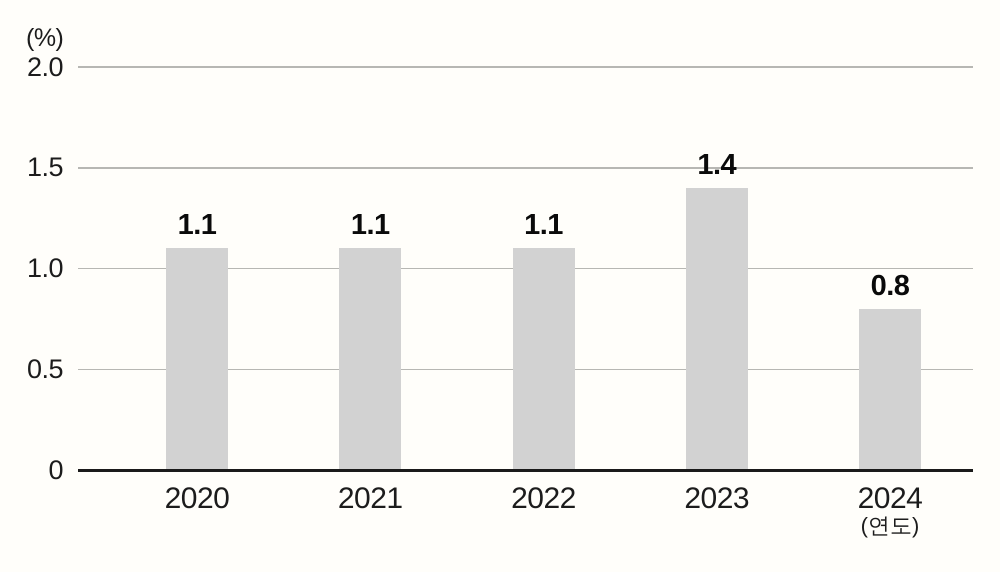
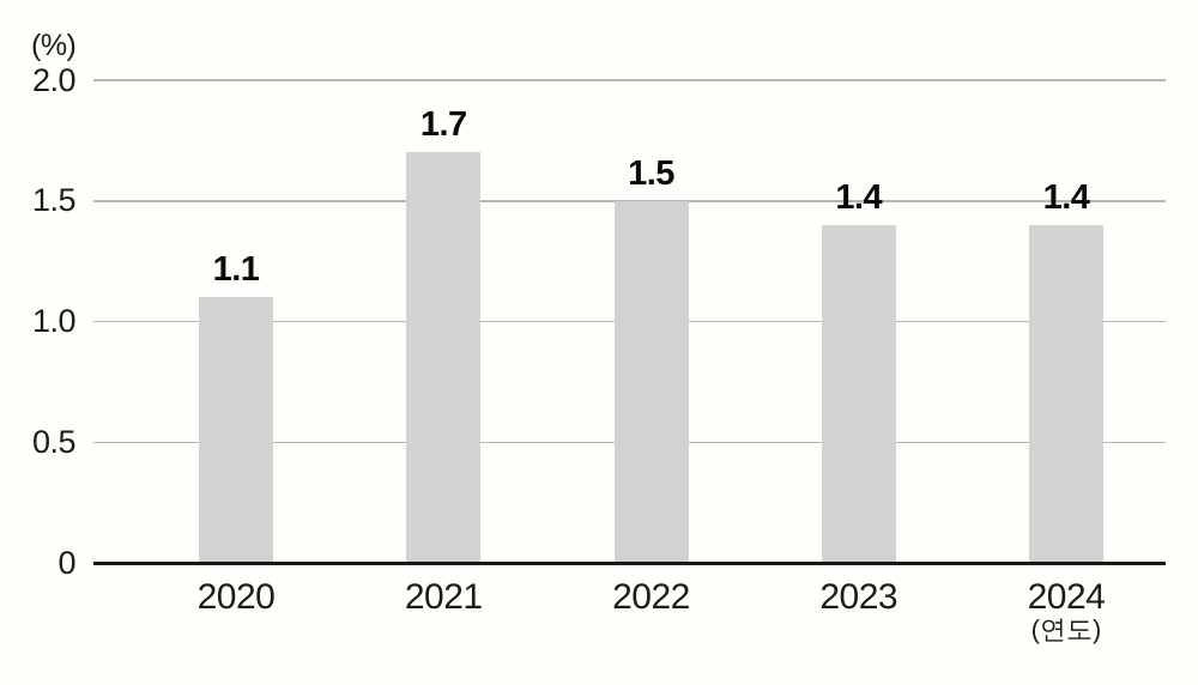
2021: 1.1 -> 1.7
2022: 1.1 -> 1.5
2024: 0.8 -> 1.4
